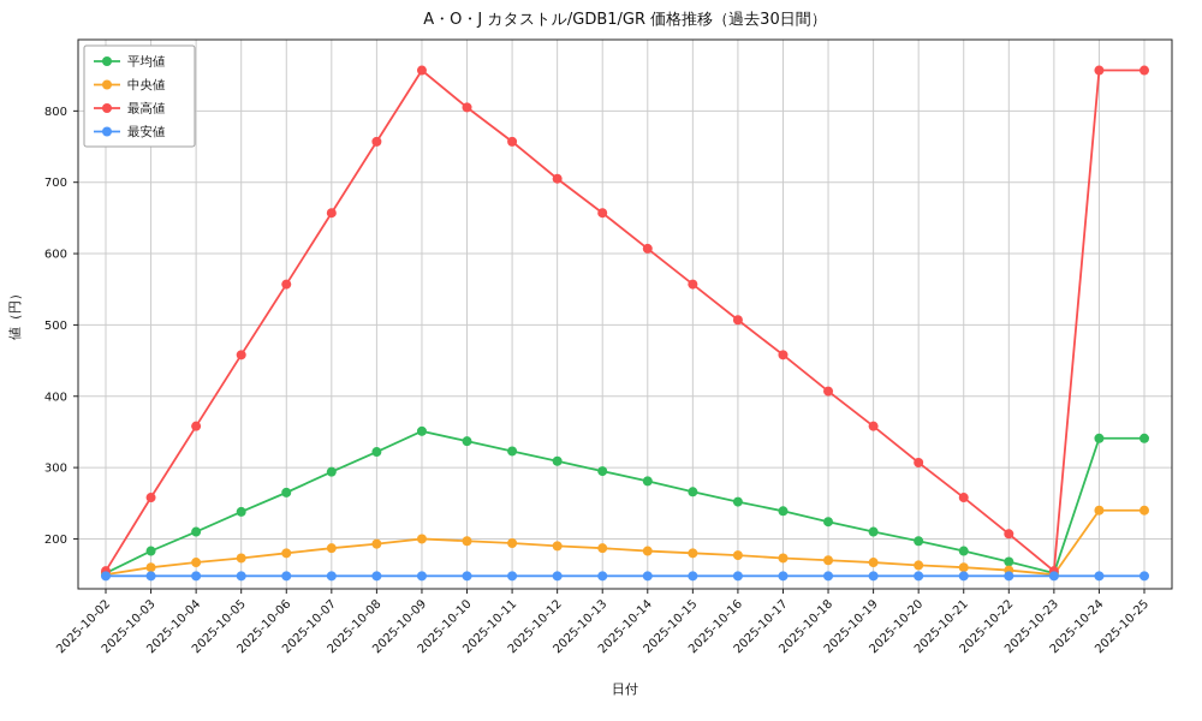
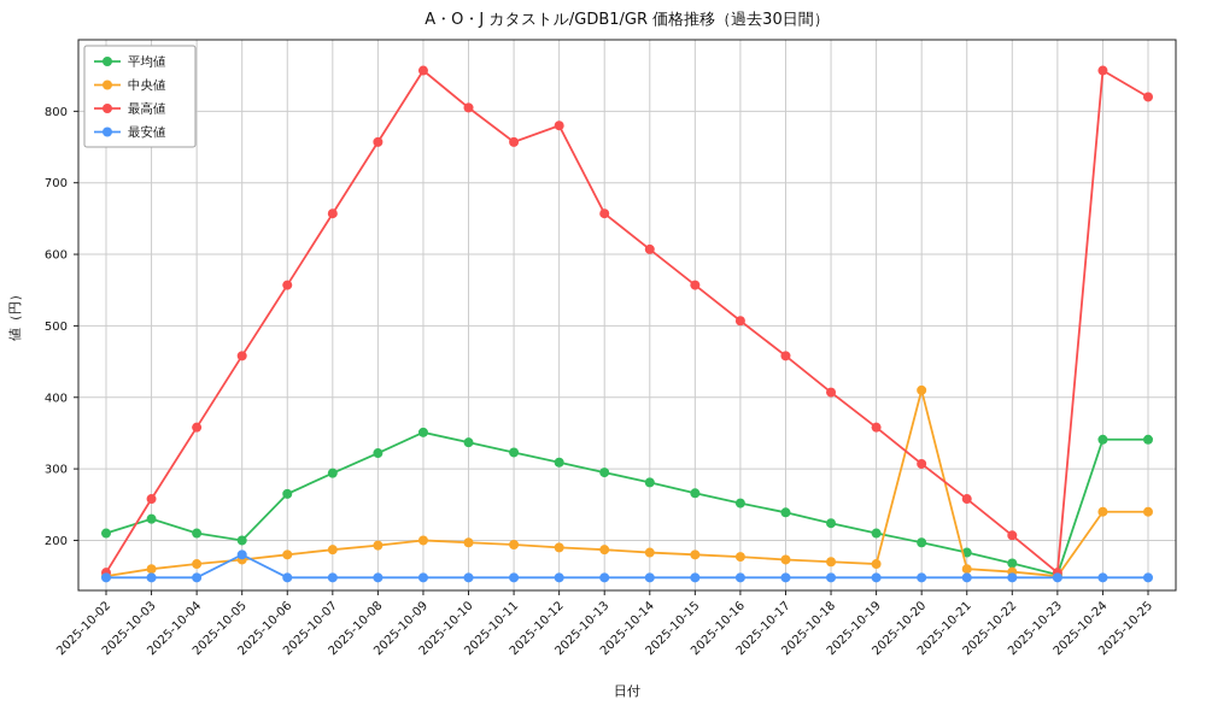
平均値/2025-10-02: 150 -> 210
平均値/2025-10-03: 180 -> 230
平均値/2025-10-05: 240 -> 200
最安値/2025-10-05: 150 -> 180
最高値/2025-10-12: 700 -> 780
中央値/2025-10-20: 160 -> 410
最高値/2025-10-25: 860 -> 820
